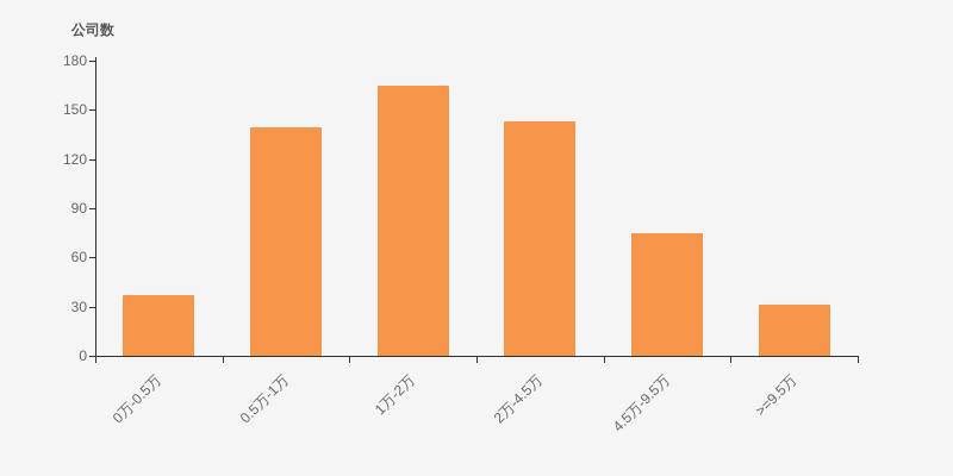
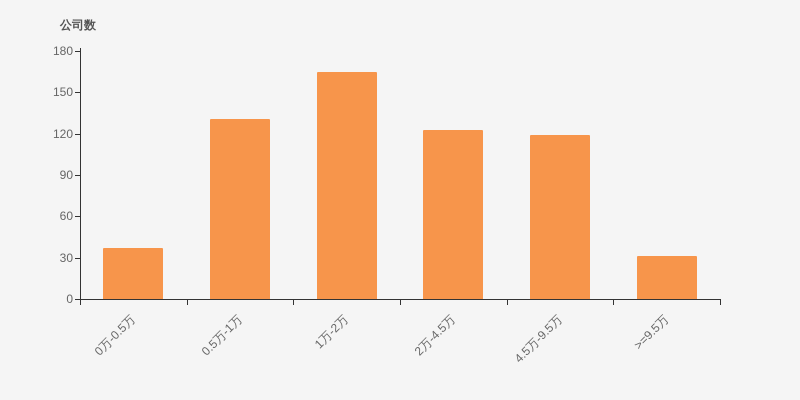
0.5万-1万: 139 -> 131
2万-4.5万: 143 -> 123
4.5万-9.5万: 75 -> 119
